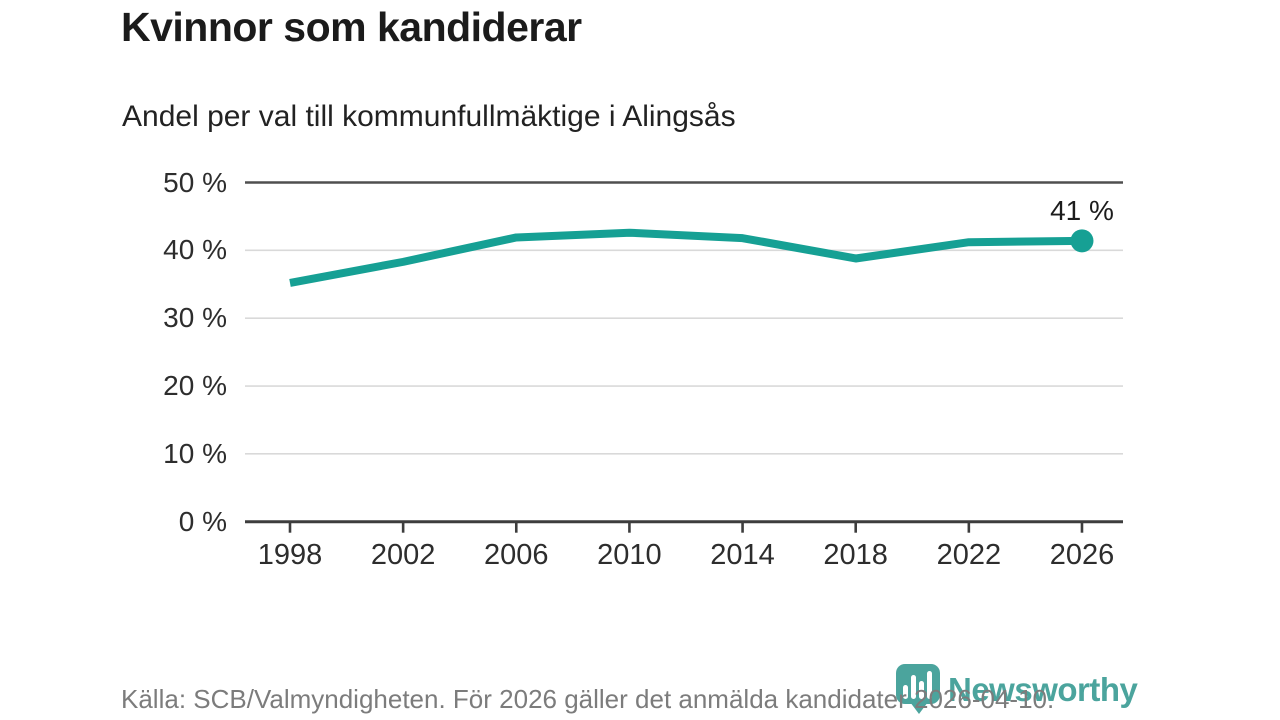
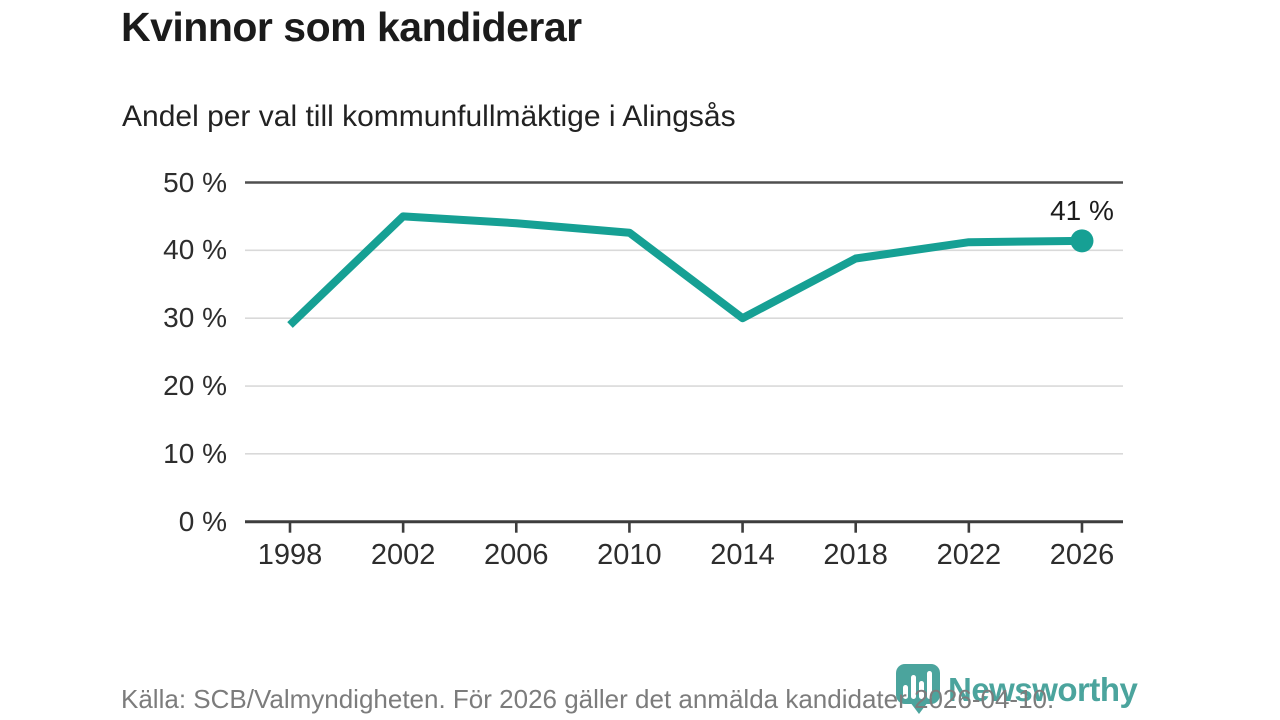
1998: 35% -> 29%
2002: 38% -> 45%
2006: 42% -> 44%
2014: 42% -> 30%
